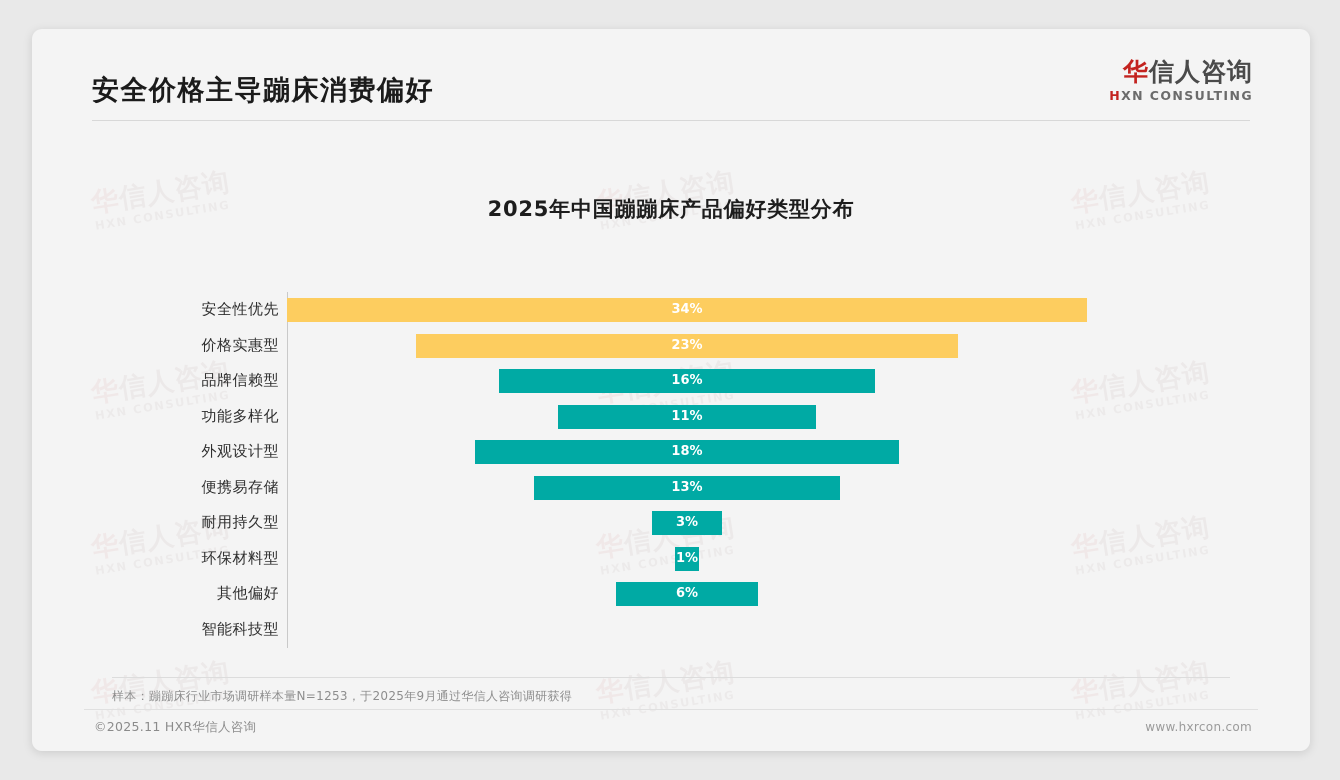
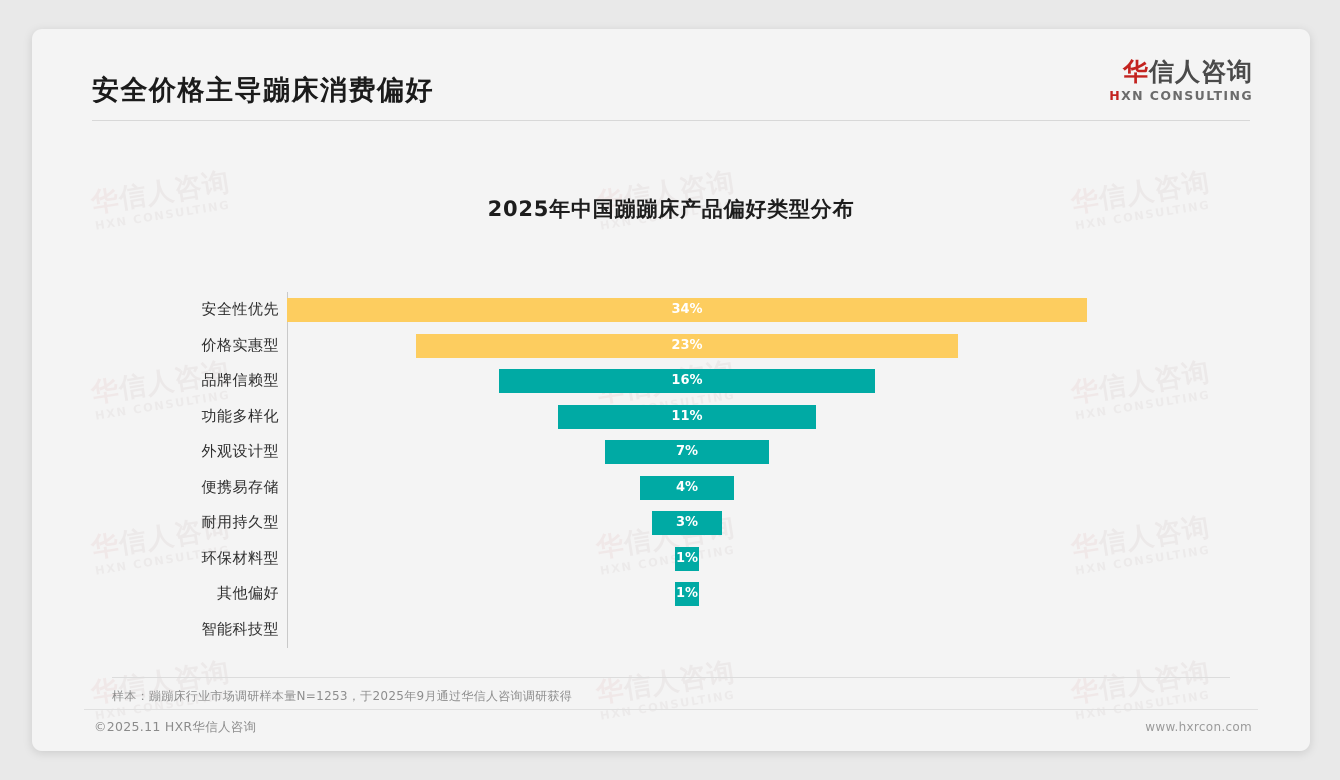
外观设计型: 18% -> 7%
便携易存储: 13% -> 4%
其他偏好: 6% -> 1%
